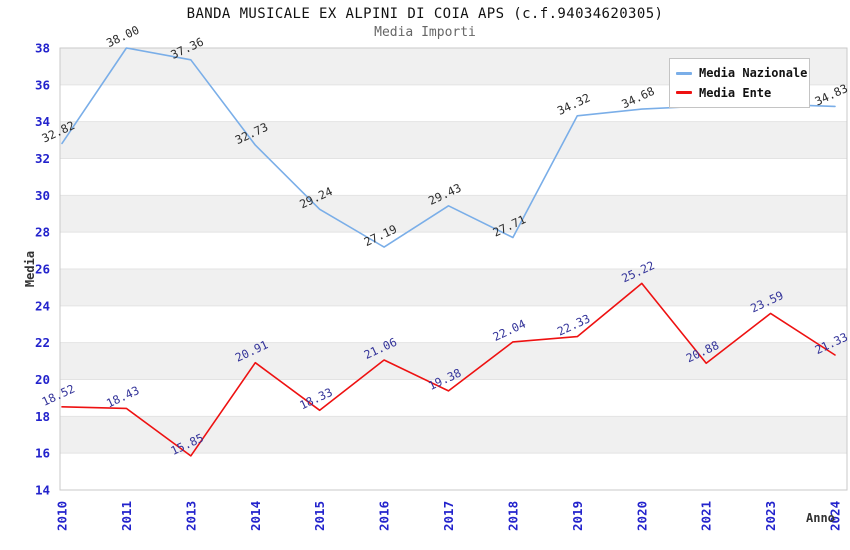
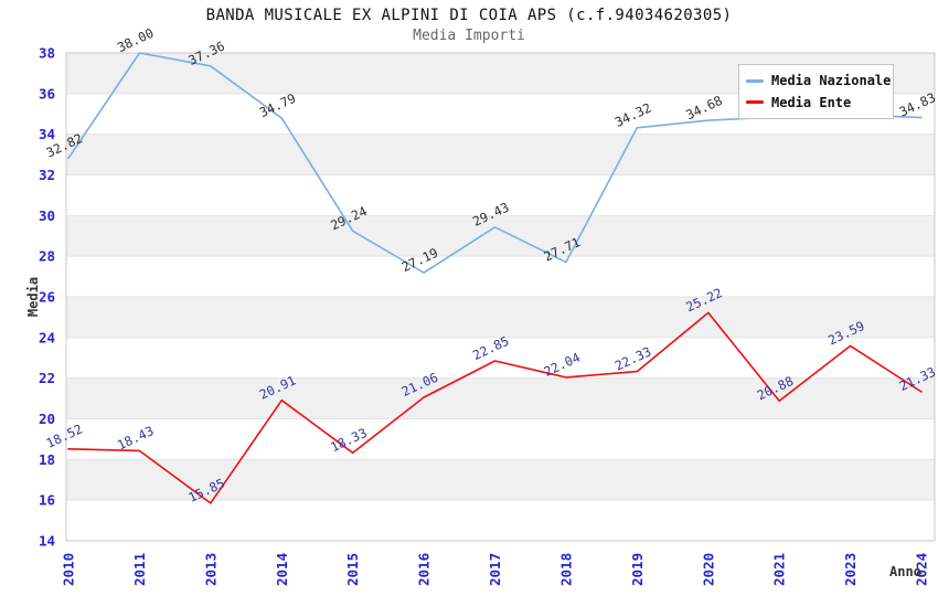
Media Nazionale/2014: 32.73 -> 34.79
Media Ente/2017: 19.38 -> 22.85
